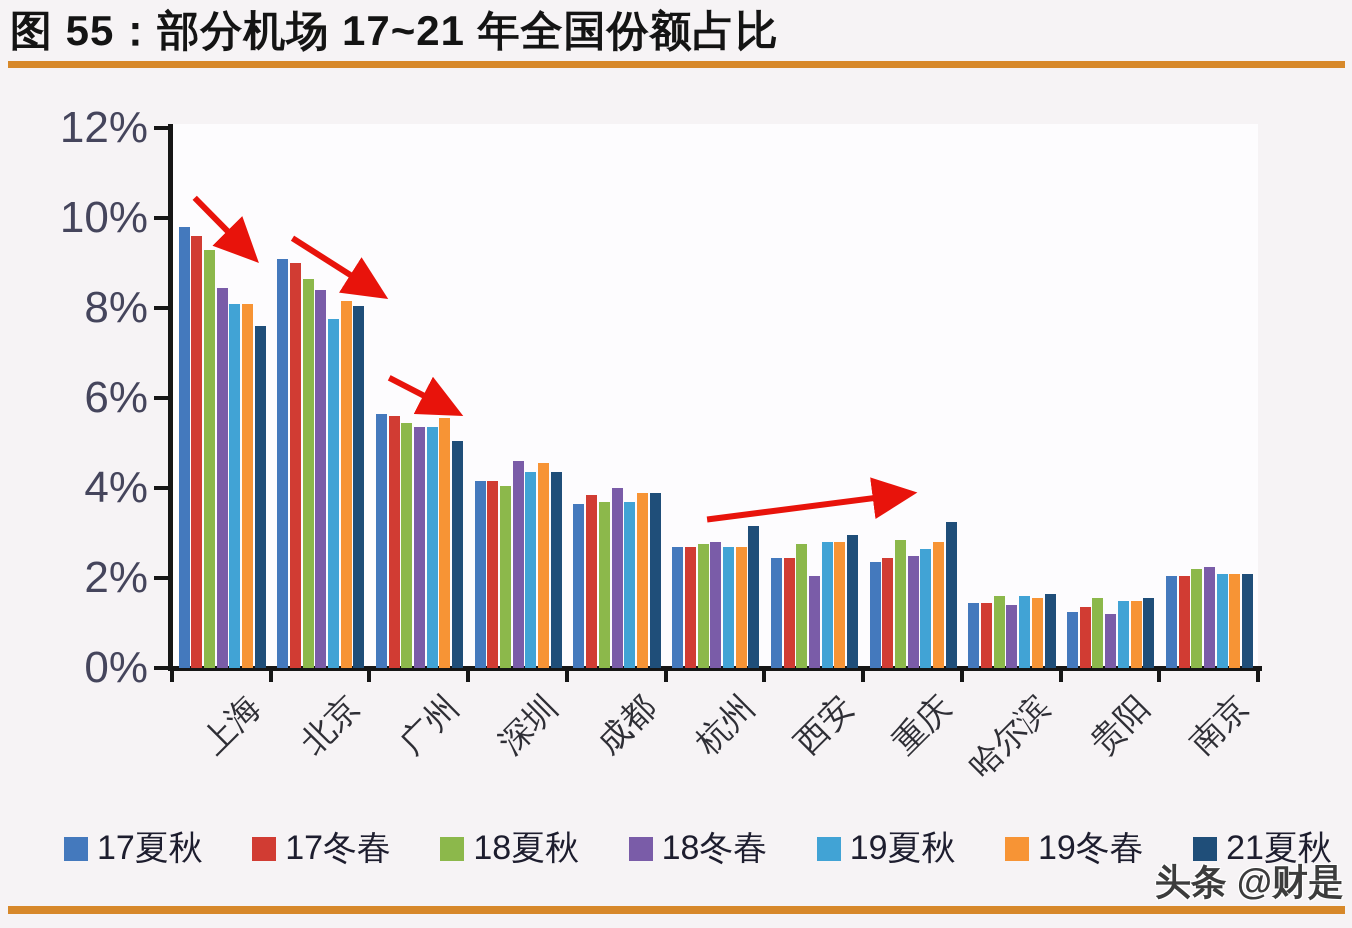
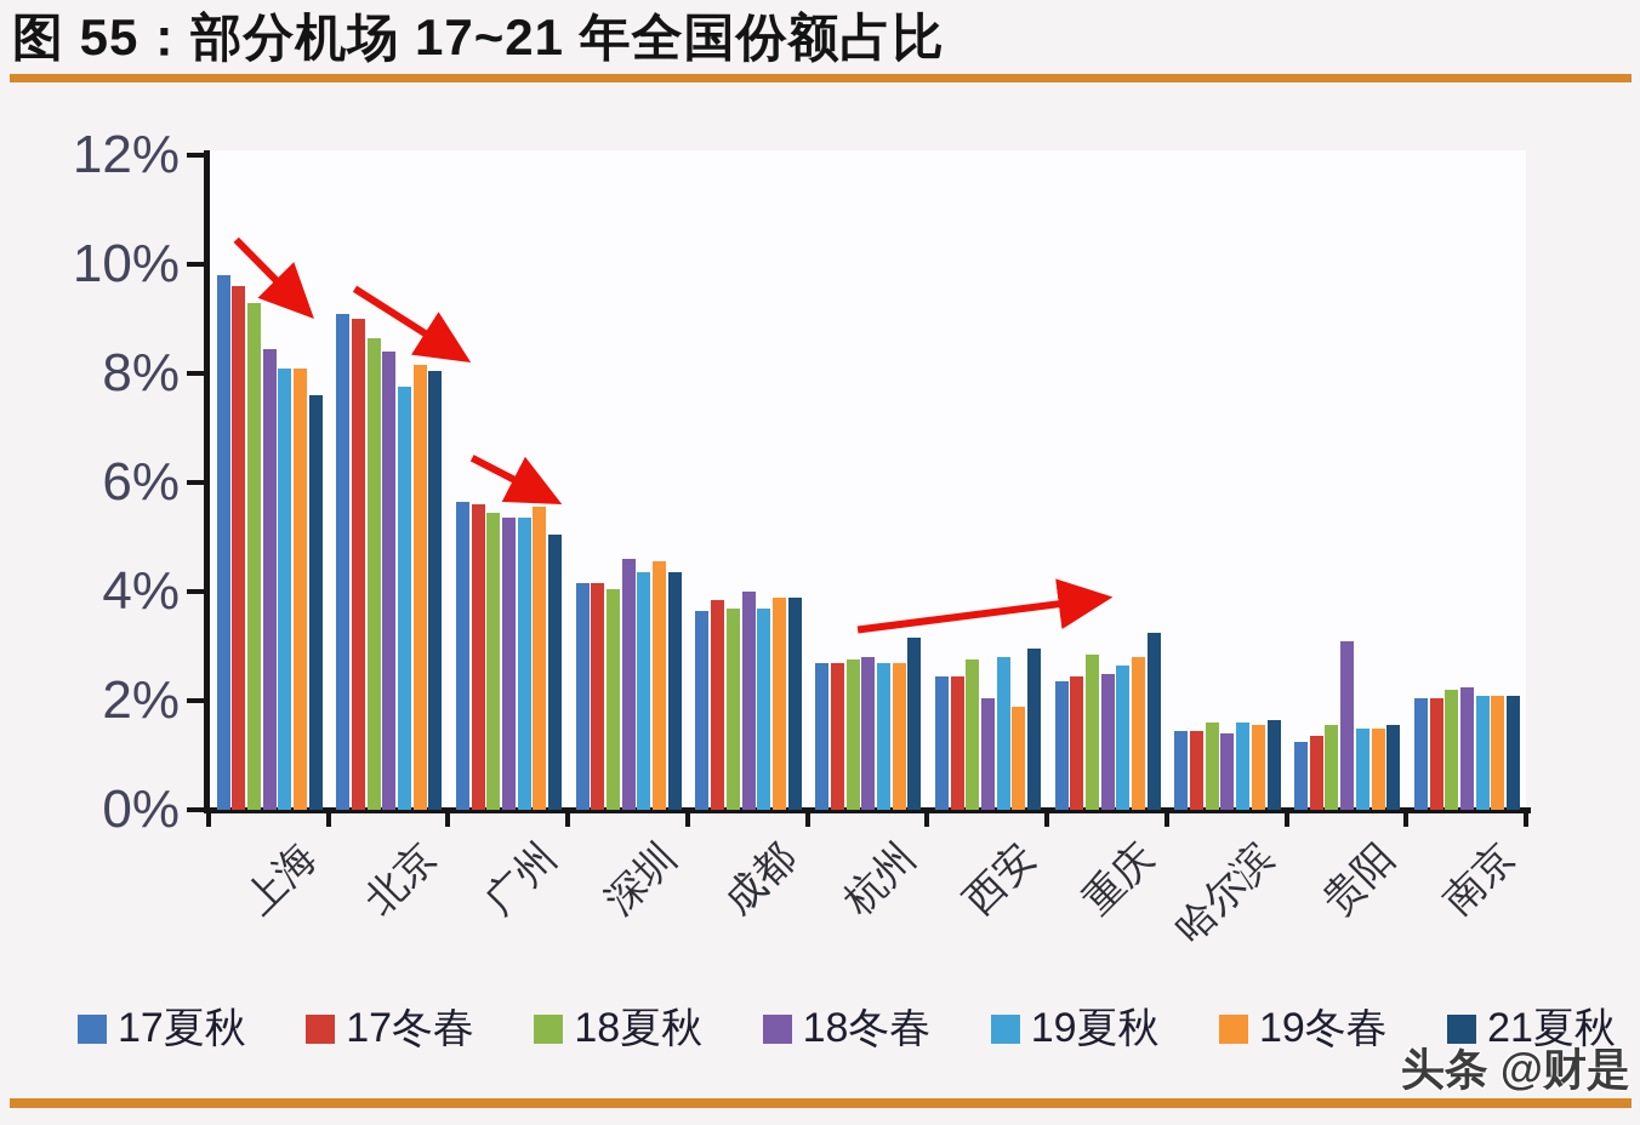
19冬春/西安: 2.8% -> 1.9%
18冬春/贵阳: 1.2% -> 3.1%
